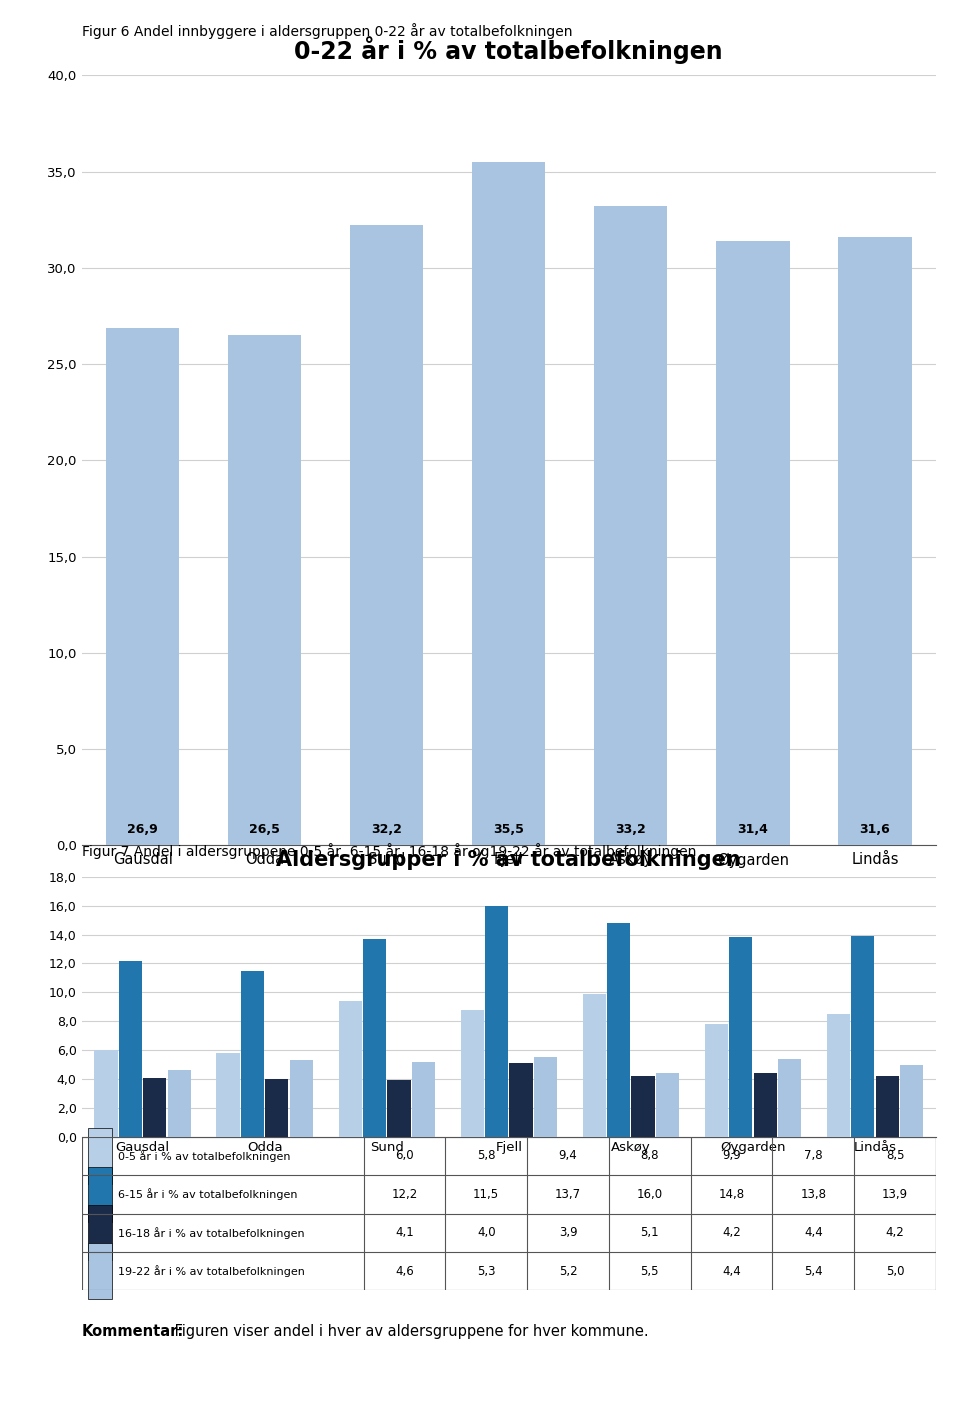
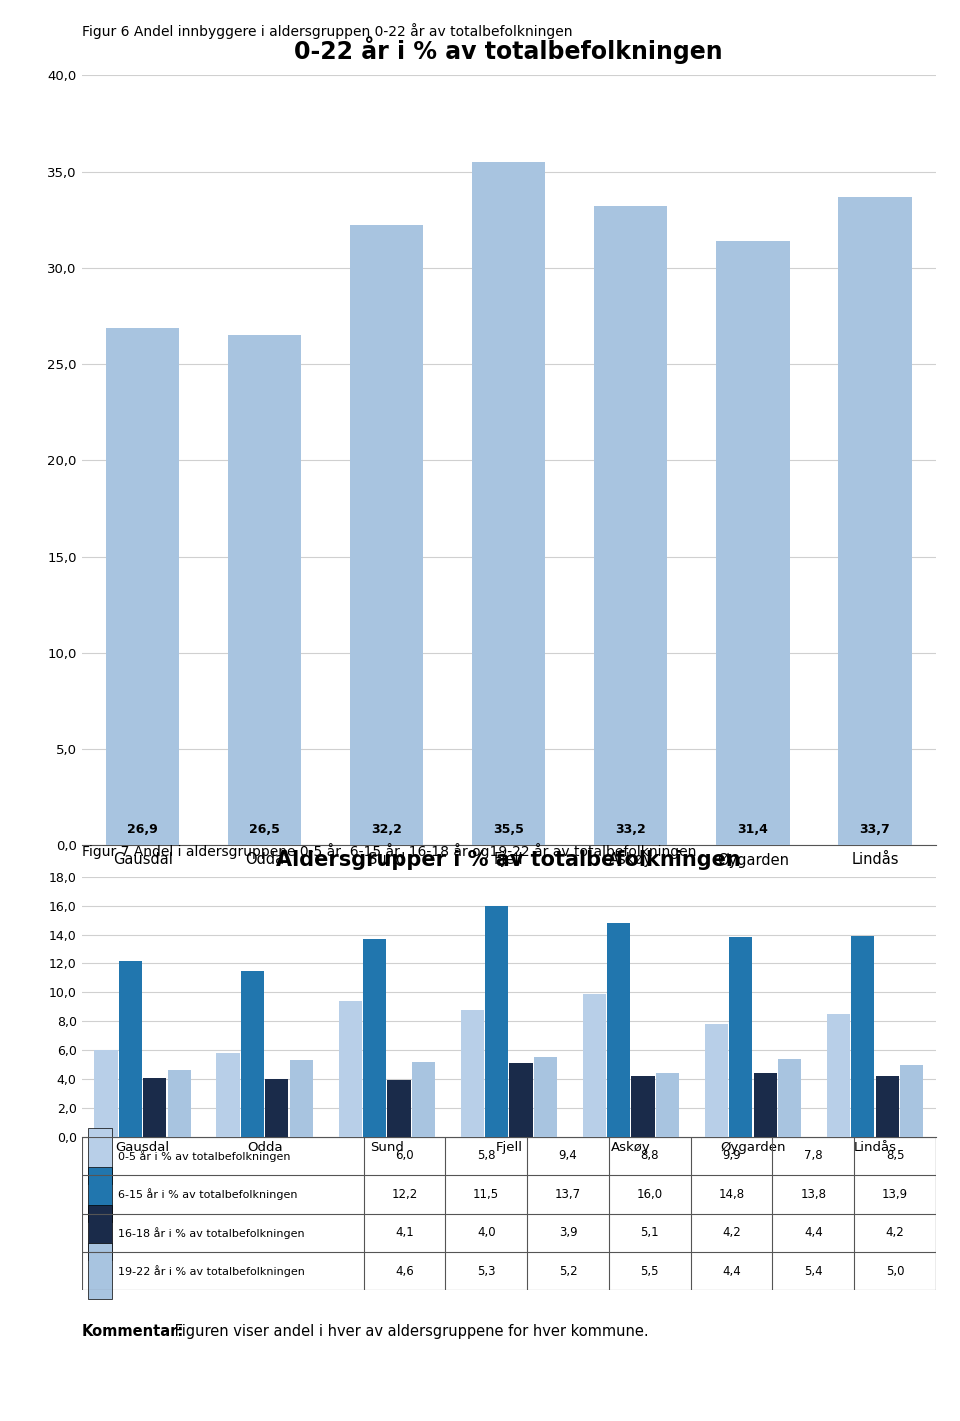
0-22 år i % av totalbefolkningen/Lindås: 31,6 -> 33,7
